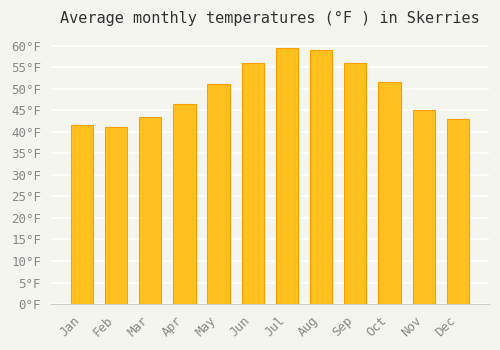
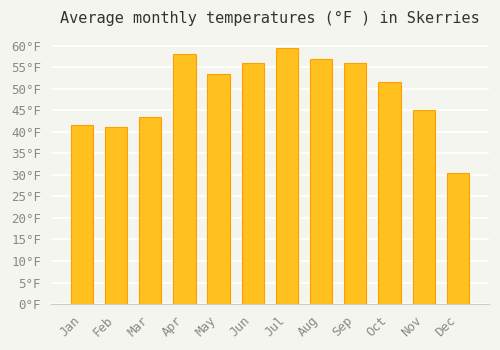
Apr: 46.5°F -> 58.0°F
May: 51.0°F -> 53.5°F
Aug: 59.0°F -> 57.0°F
Dec: 43.0°F -> 30.5°F
